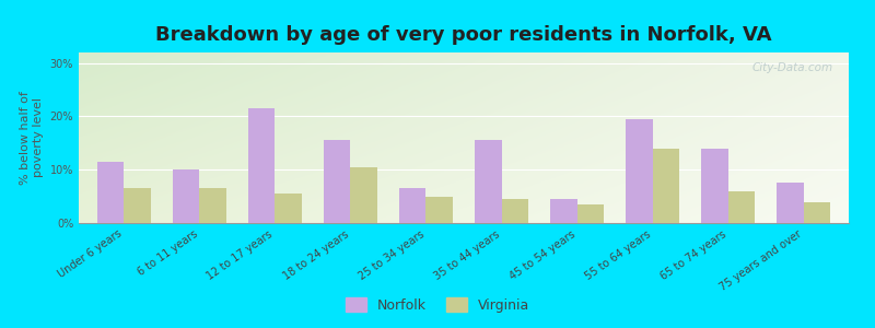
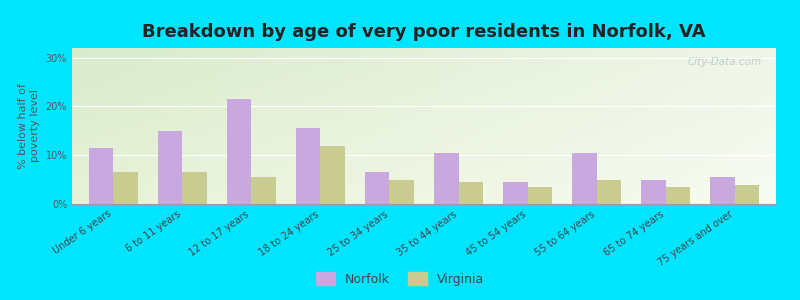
Norfolk/6 to 11 years: 10.0% -> 15.0%
Virginia/18 to 24 years: 10.5% -> 12.0%
Norfolk/35 to 44 years: 15.5% -> 10.5%
Norfolk/55 to 64 years: 19.5% -> 10.5%
Virginia/55 to 64 years: 14.0% -> 5.0%
Norfolk/65 to 74 years: 14.0% -> 5.0%
Virginia/65 to 74 years: 6.0% -> 3.5%
Norfolk/75 years and over: 7.5% -> 5.5%
